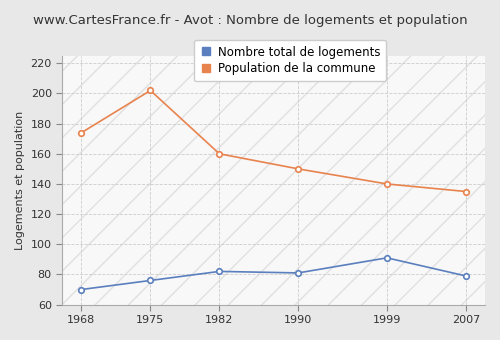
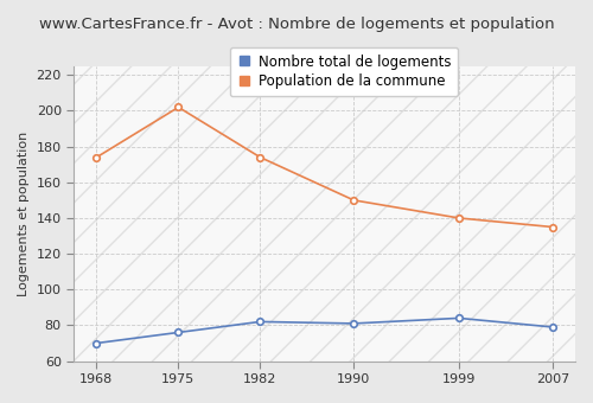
Population de la commune/1982: 160 -> 174
Nombre total de logements/1999: 91 -> 84
